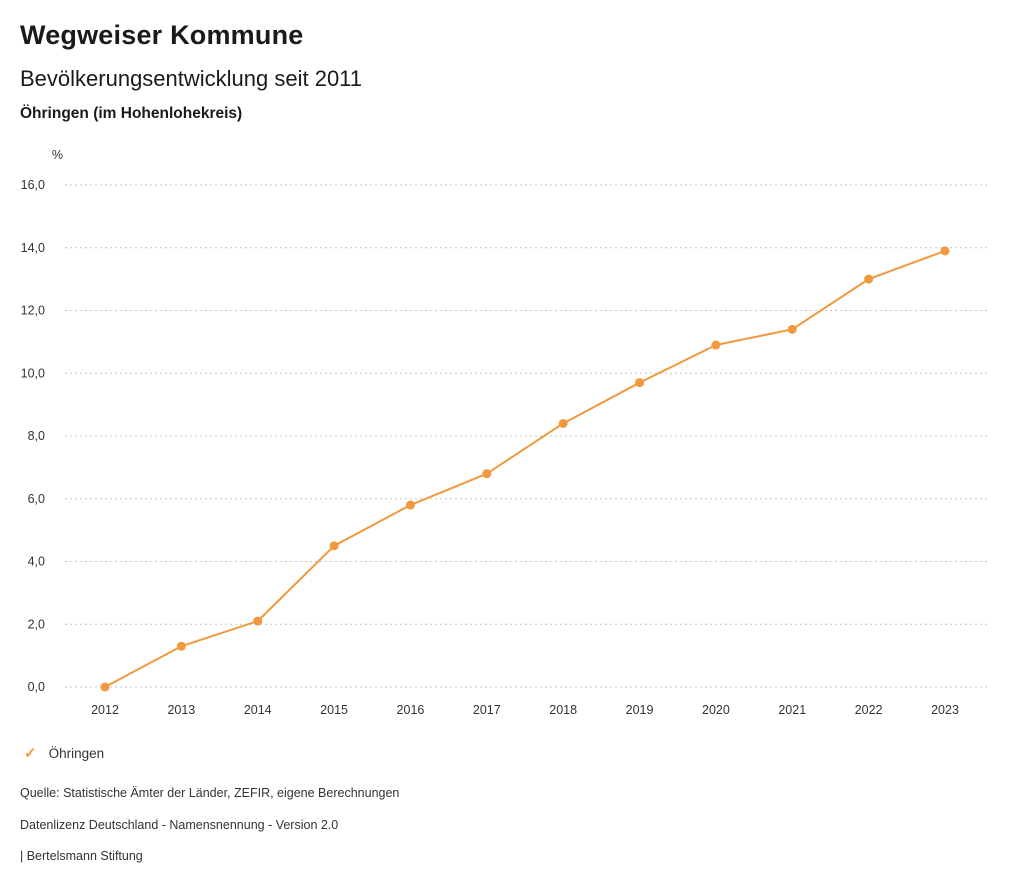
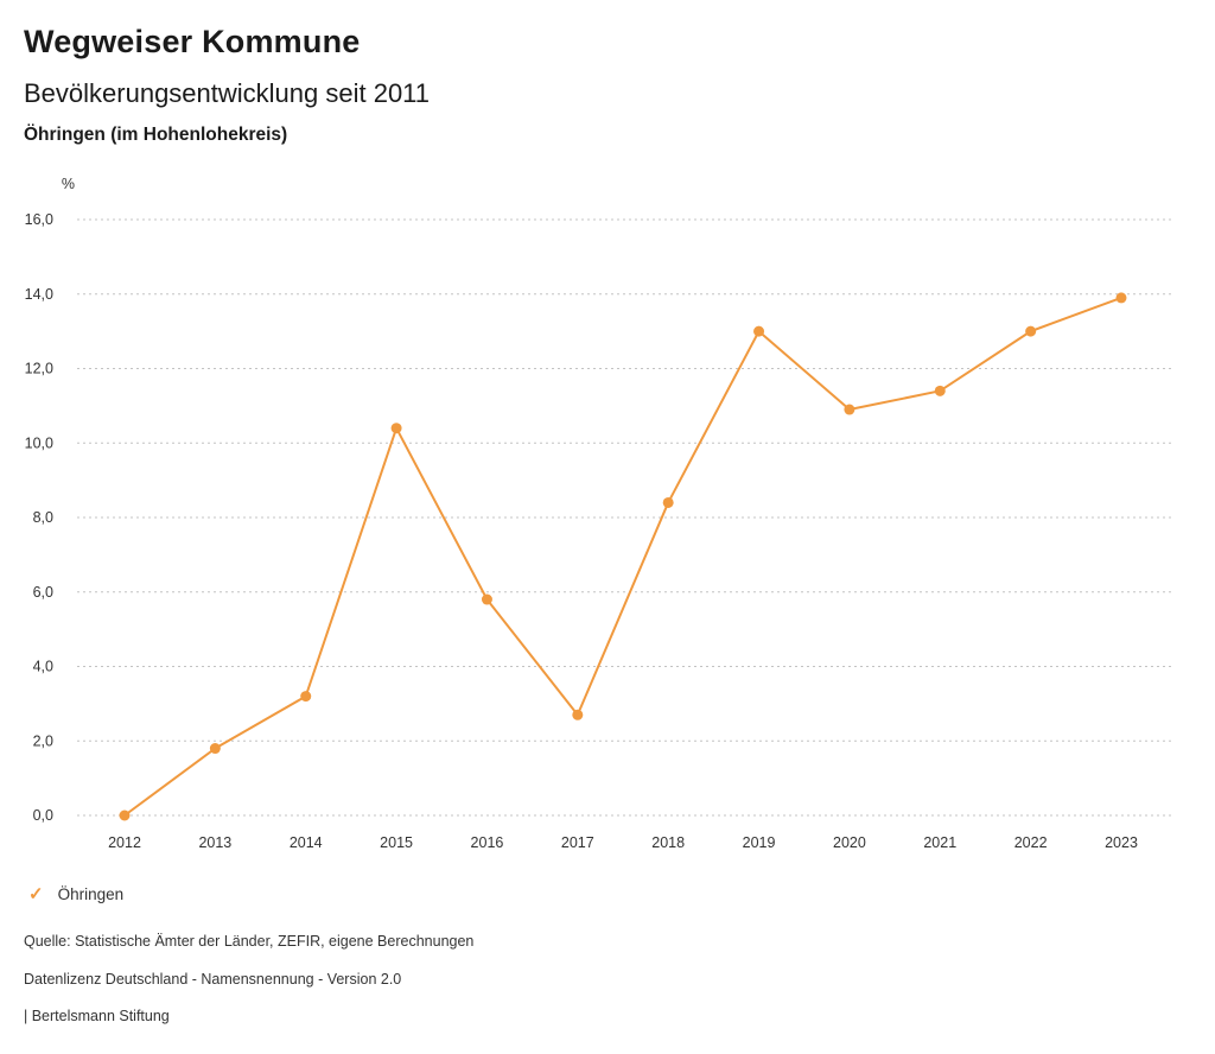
2013: 1,3 -> 1,8
2014: 2,1 -> 3,2
2015: 4,5 -> 10,4
2017: 6,8 -> 2,7
2019: 9,7 -> 13,0
